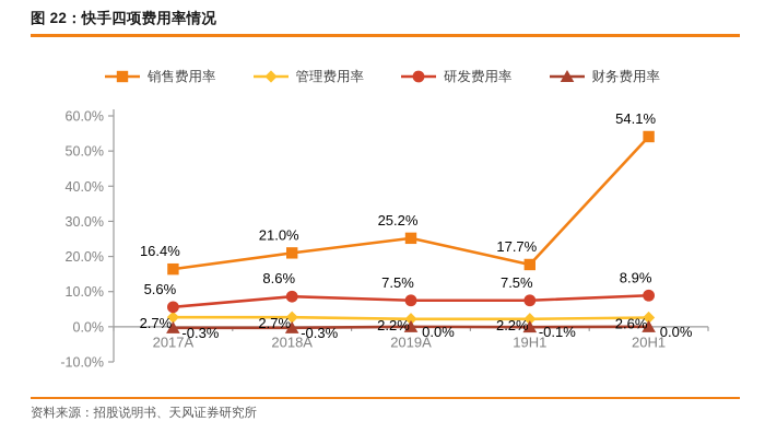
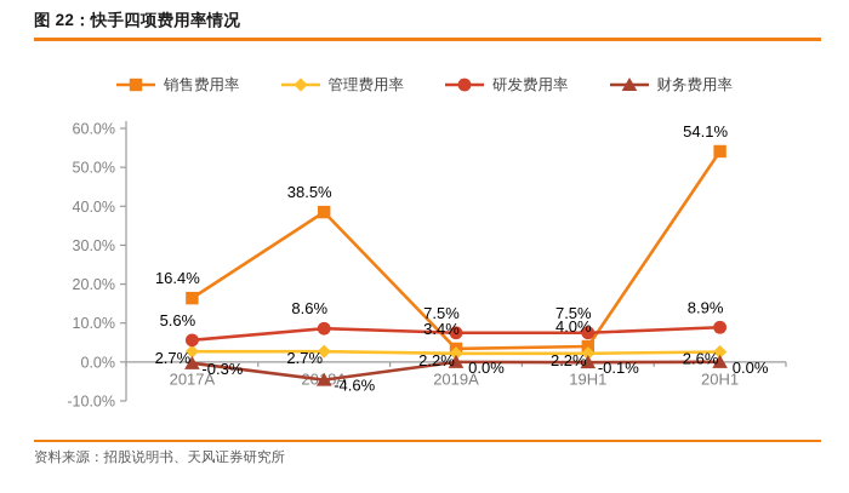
销售费用率/2018A: 21.0% -> 38.5%
财务费用率/2018A: -0.3% -> -4.6%
销售费用率/2019A: 25.2% -> 3.4%
销售费用率/19H1: 17.7% -> 4.0%
